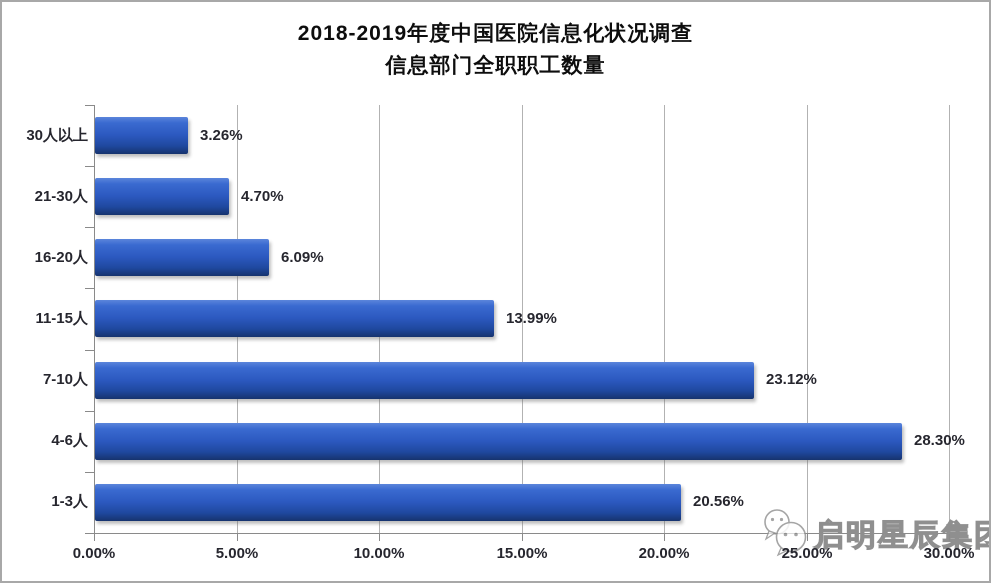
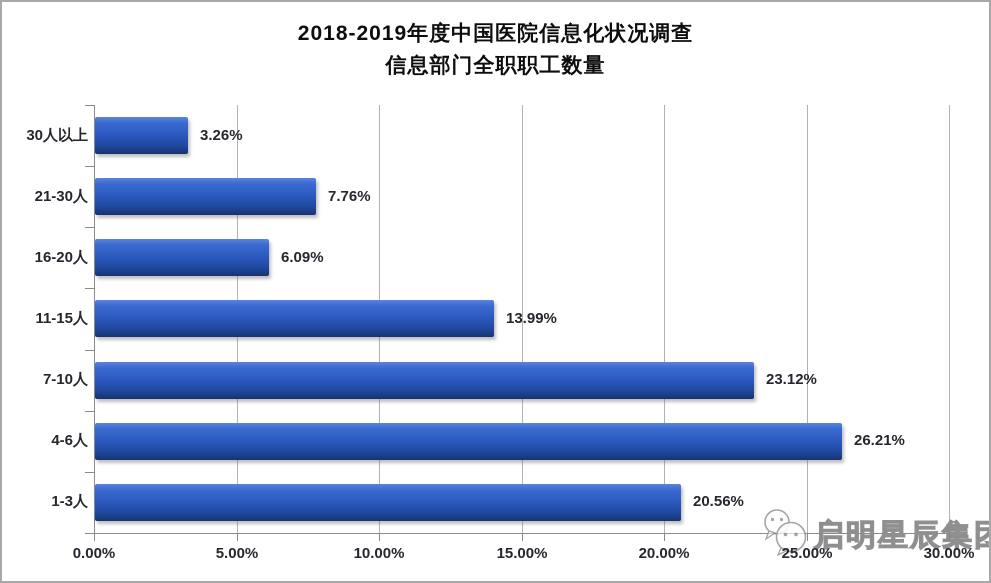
21-30人: 4.70% -> 7.76%
4-6人: 28.30% -> 26.21%
